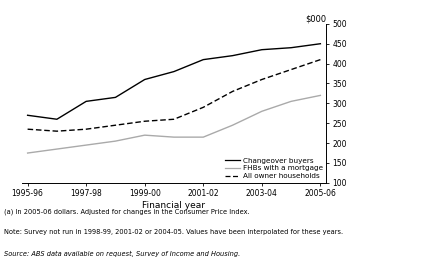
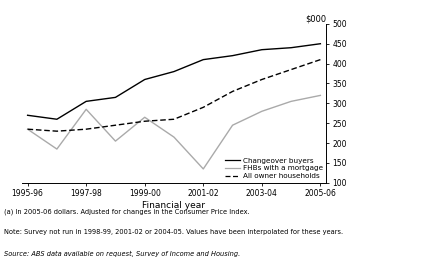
FHBs with a mortgage/1995-96: 175 -> 235
FHBs with a mortgage/1997-98: 195 -> 285
FHBs with a mortgage/1999-00: 220 -> 265
FHBs with a mortgage/2001-02: 215 -> 135
